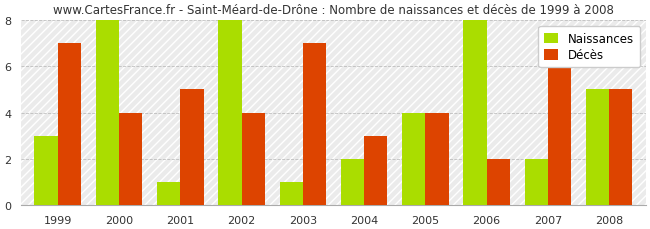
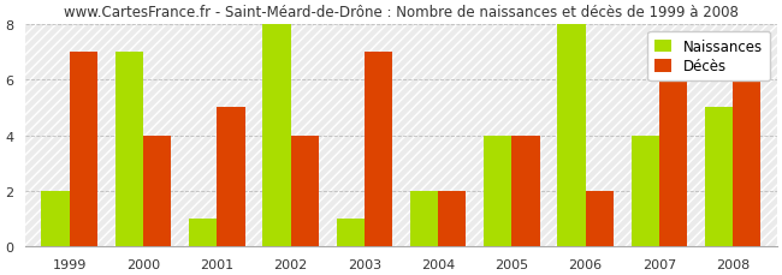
Naissances/1999: 3 -> 2
Naissances/2000: 8 -> 7
Décès/2004: 3 -> 2
Naissances/2007: 2 -> 4
Décès/2008: 5 -> 6
